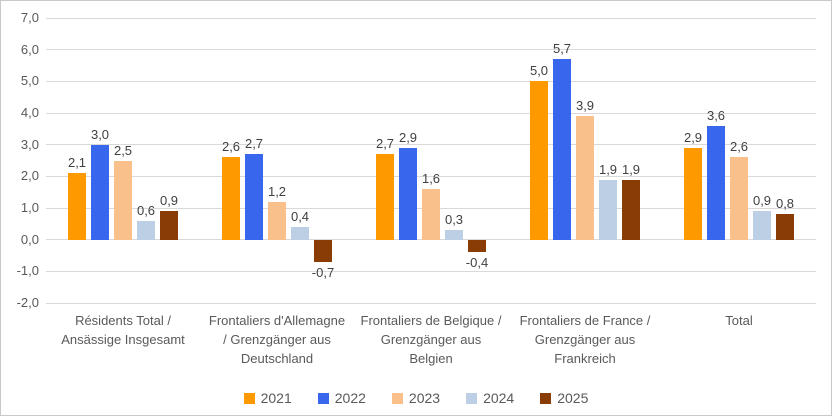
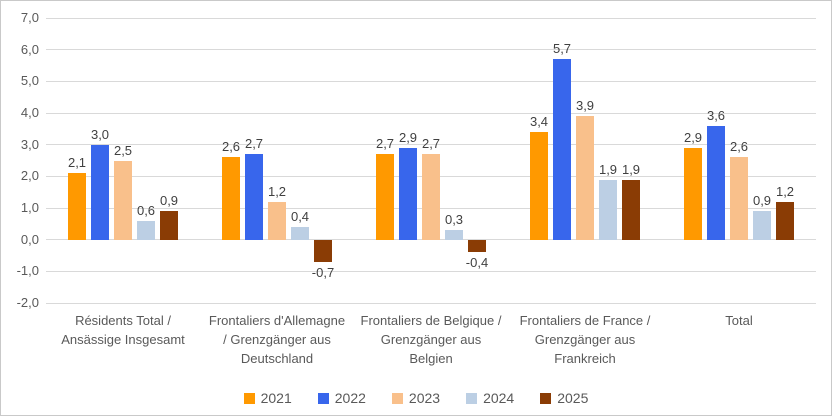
2023/Frontaliers de Belgique / Grenzgänger aus Belgien: 1,6 -> 2,7
2021/Frontaliers de France / Grenzgänger aus Frankreich: 5,0 -> 3,4
2025/Total: 0,8 -> 1,2
